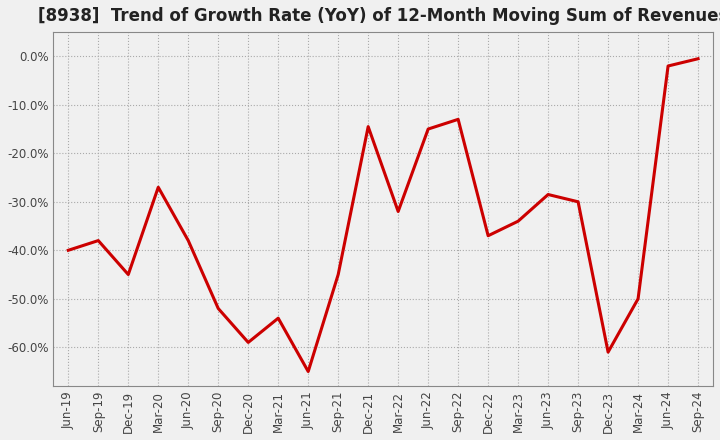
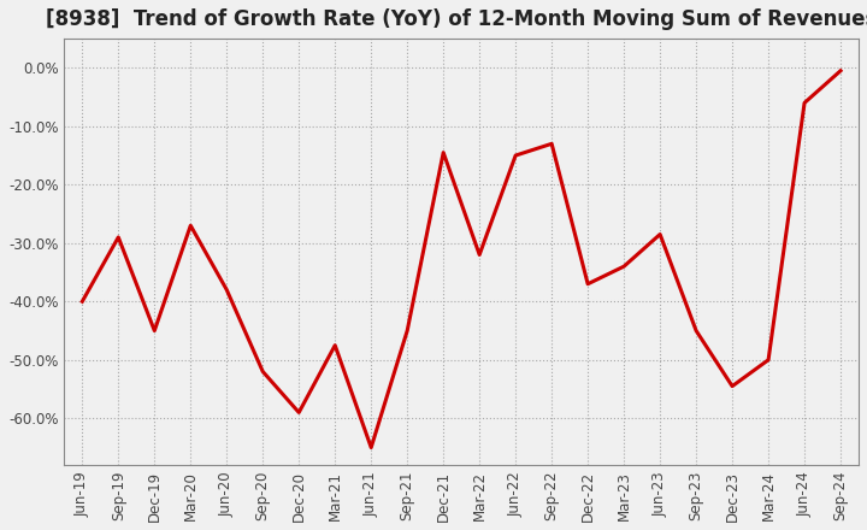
Sep-19: -38.0% -> -29.0%
Mar-21: -54.0% -> -47.5%
Sep-23: -30.0% -> -45.0%
Dec-23: -61.0% -> -54.5%
Jun-24: -2.0% -> -6.0%
